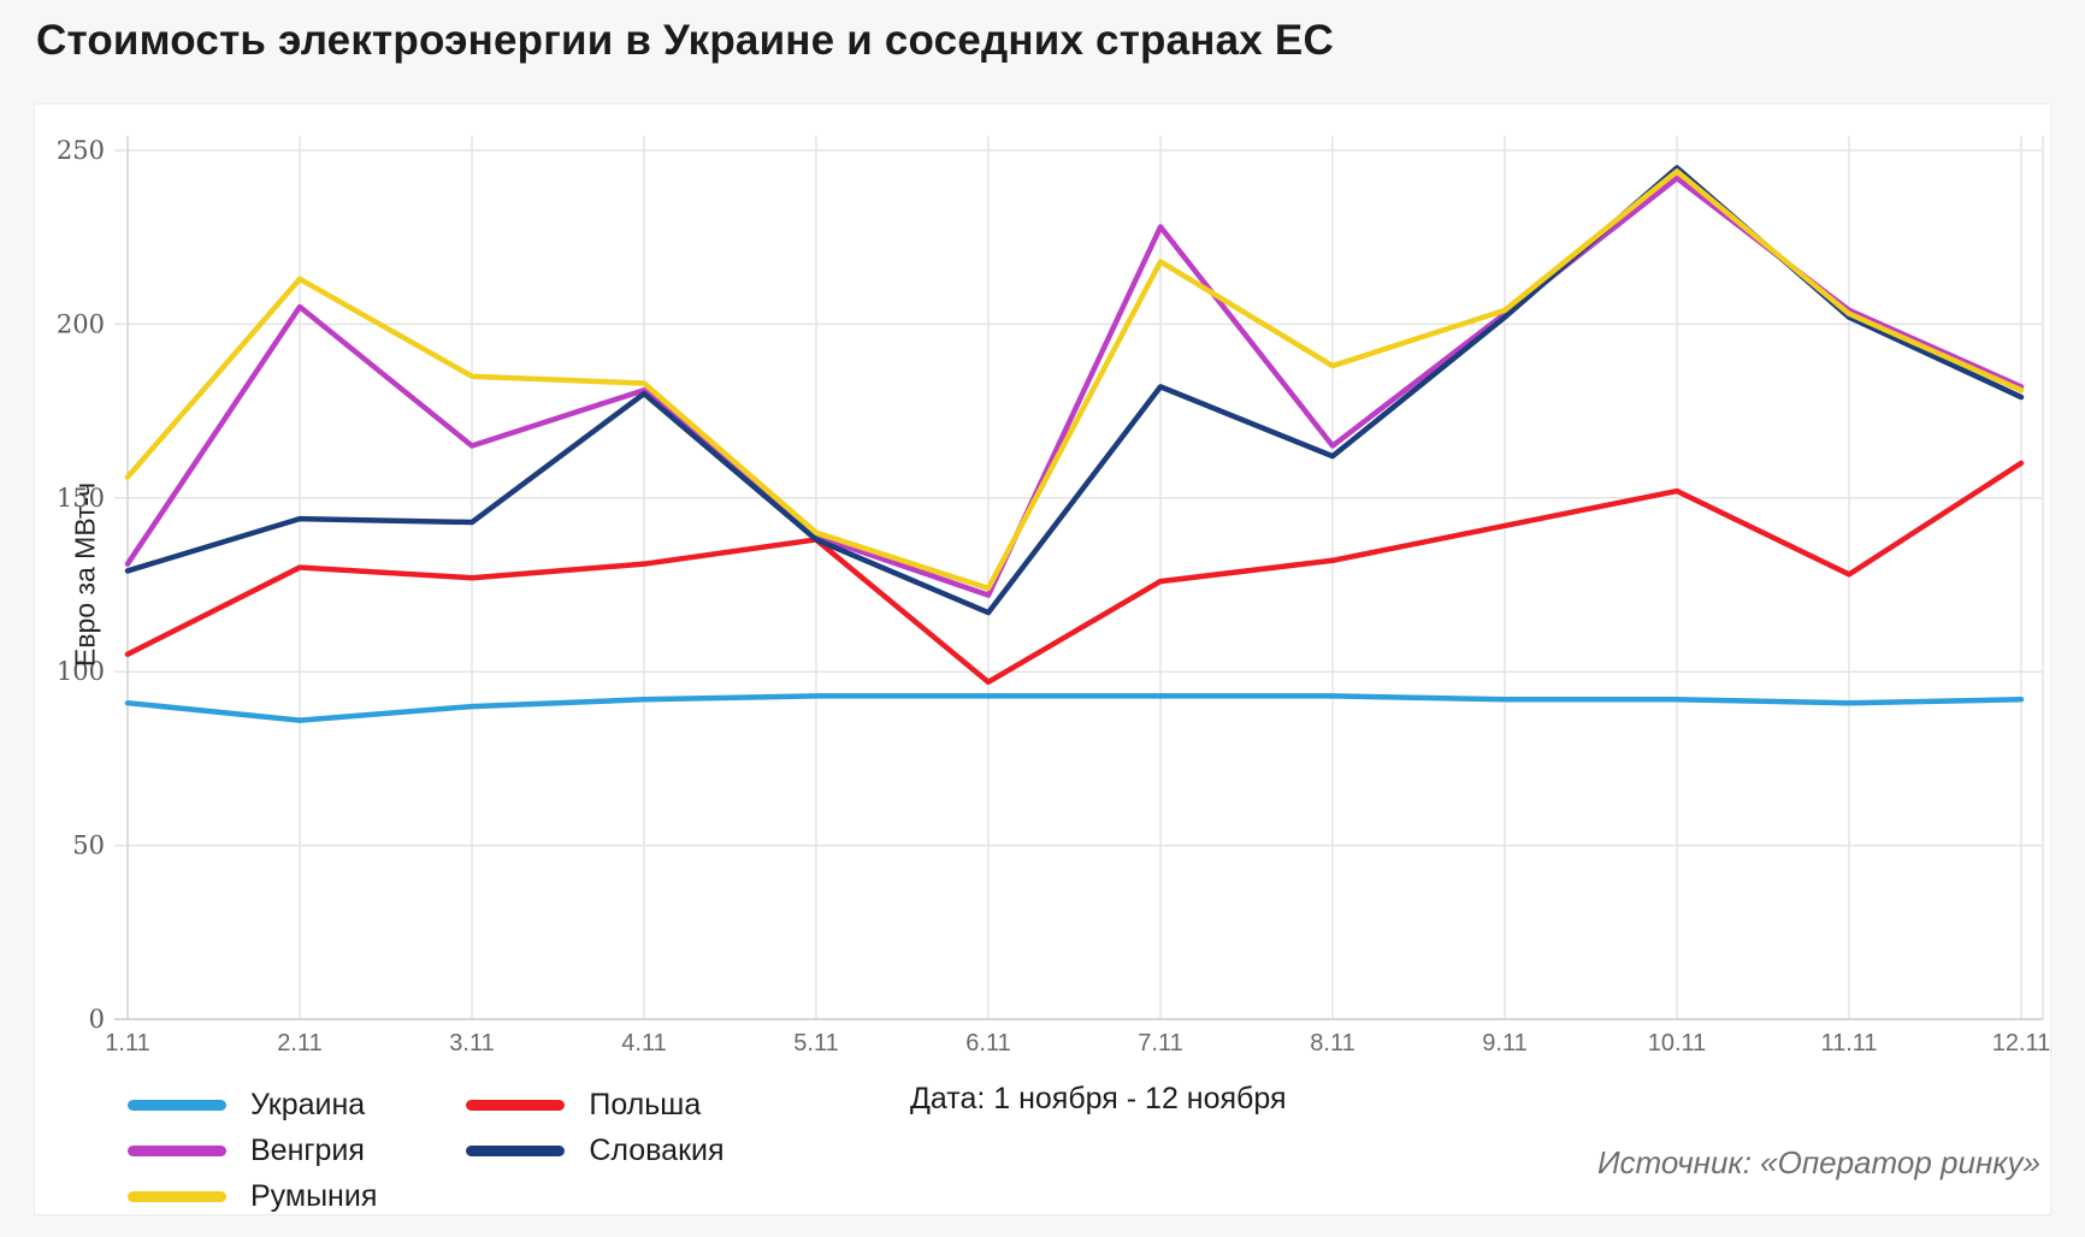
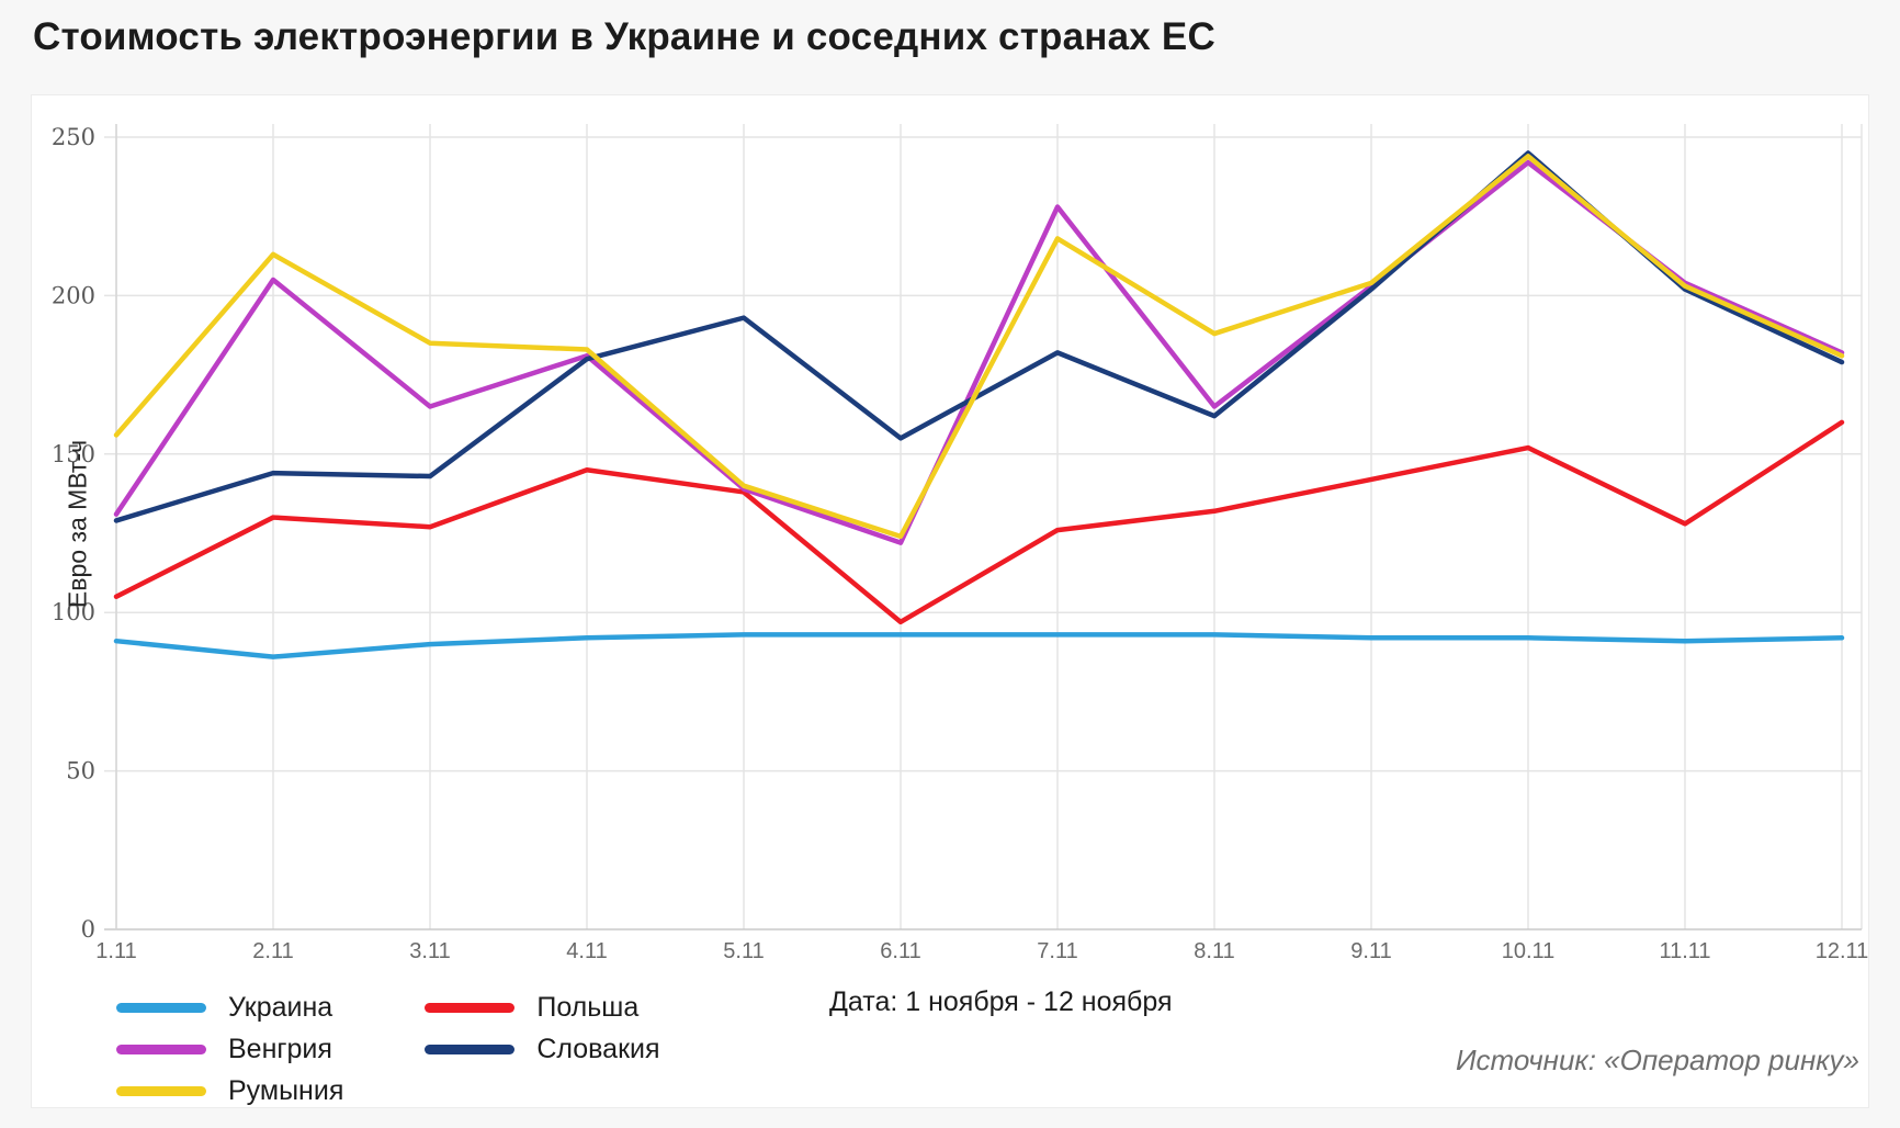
Польша/4.11: 131 -> 145
Словакия/5.11: 138 -> 193
Словакия/6.11: 117 -> 155
